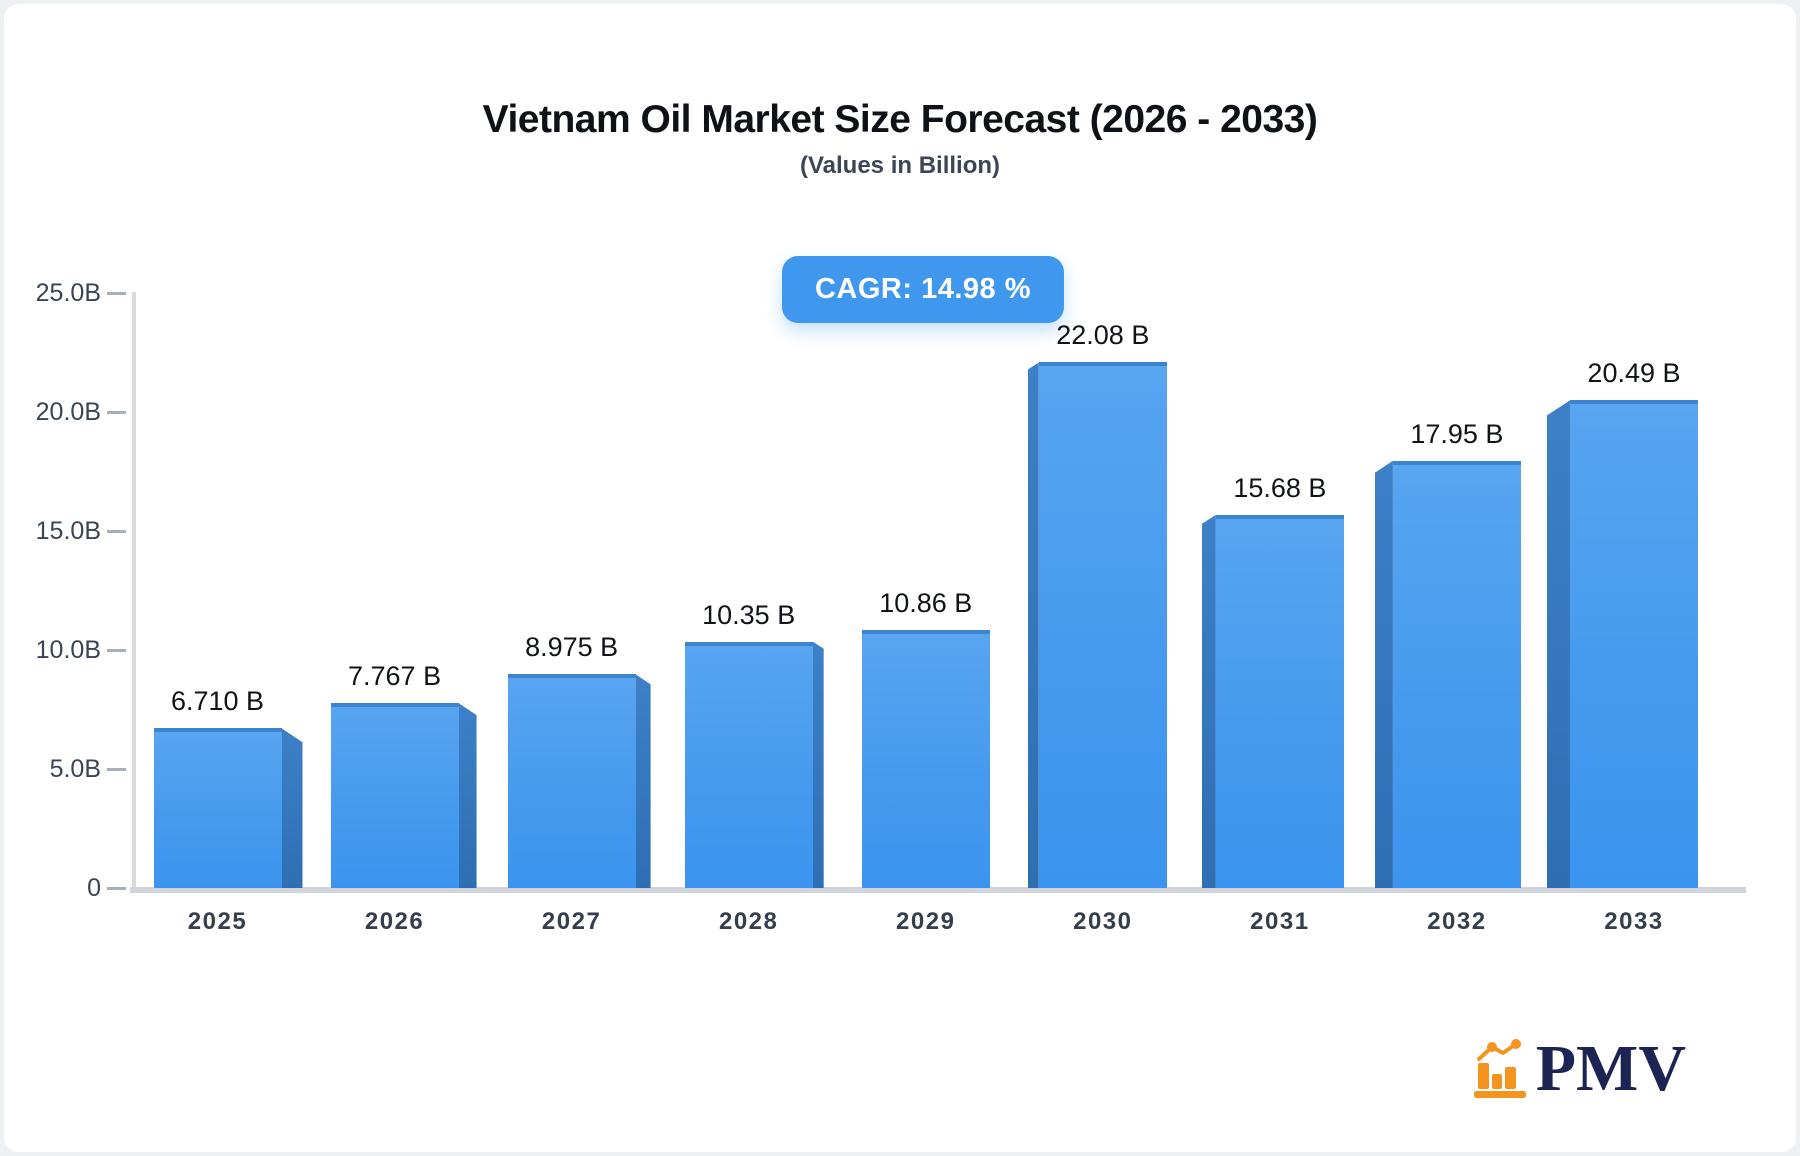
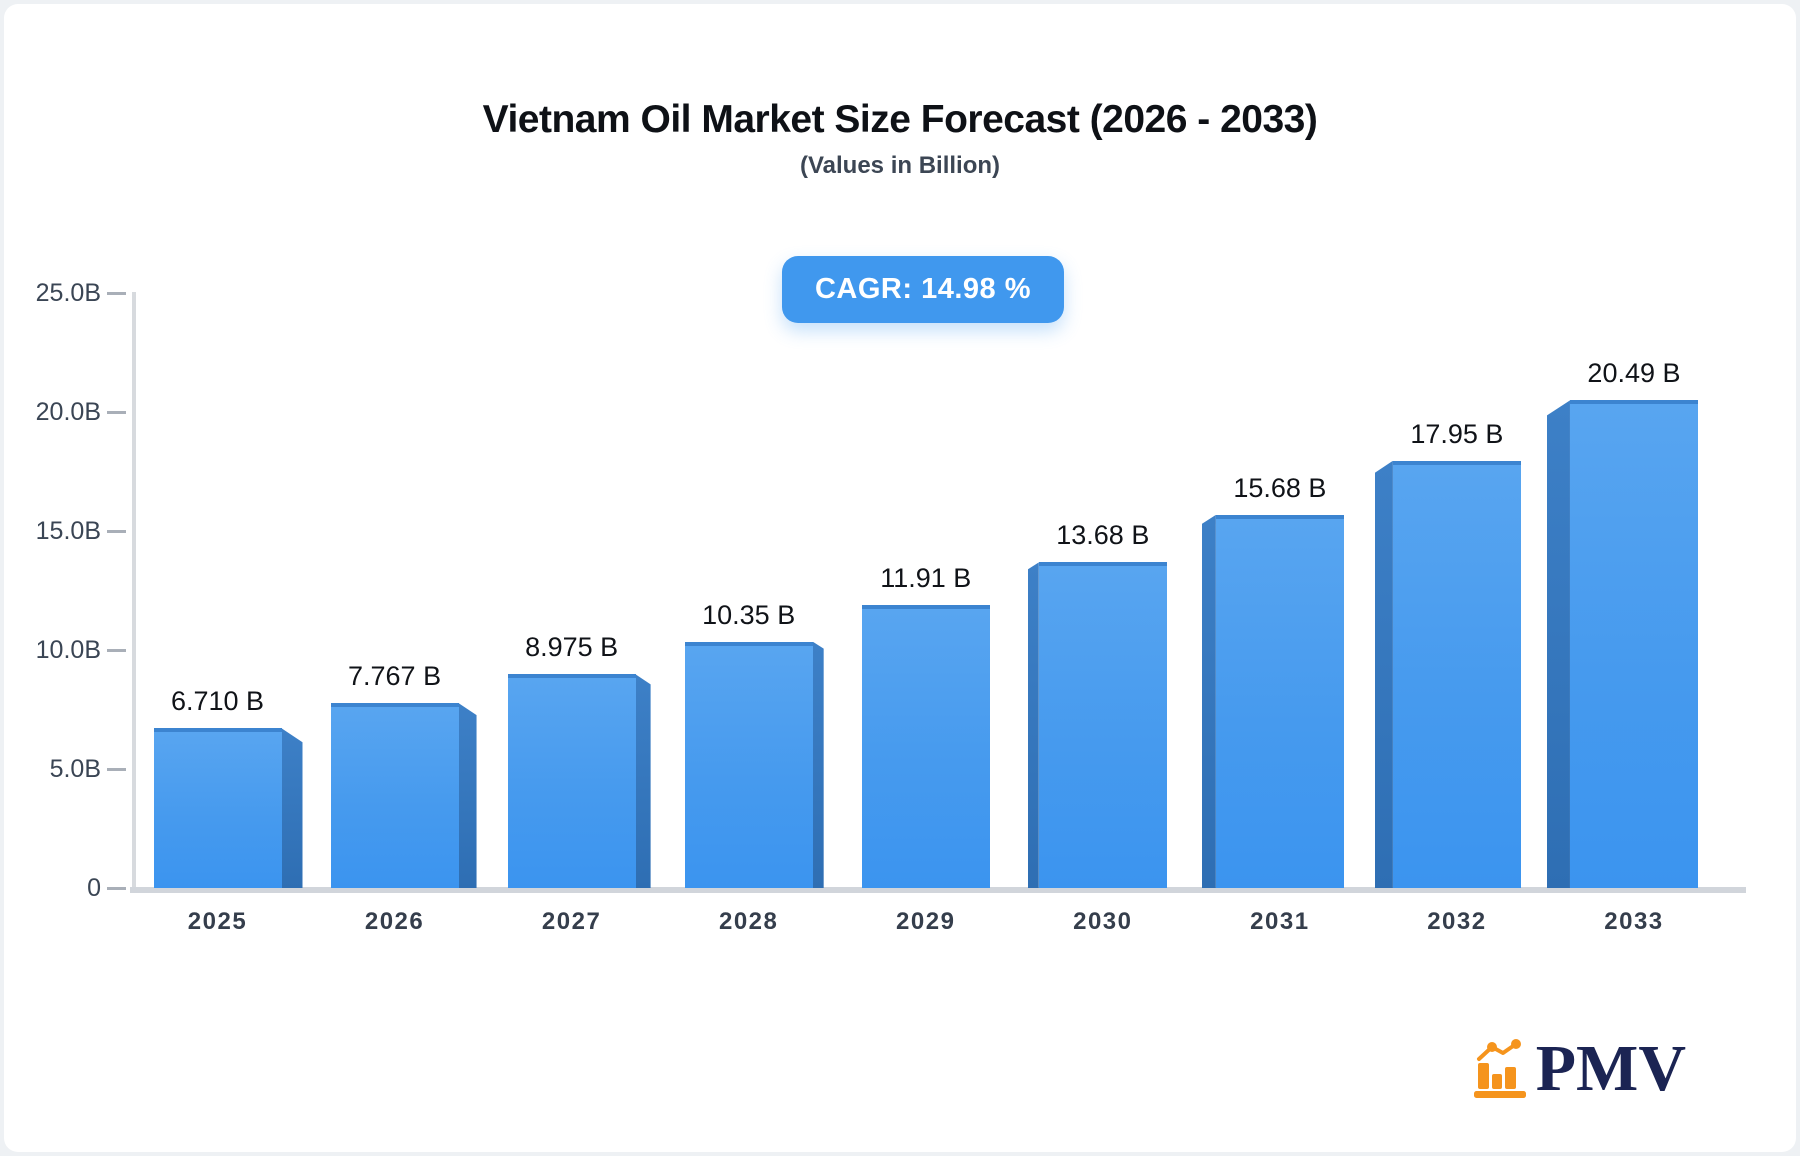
2029: 10.86 -> 11.91
2030: 22.08 -> 13.68
